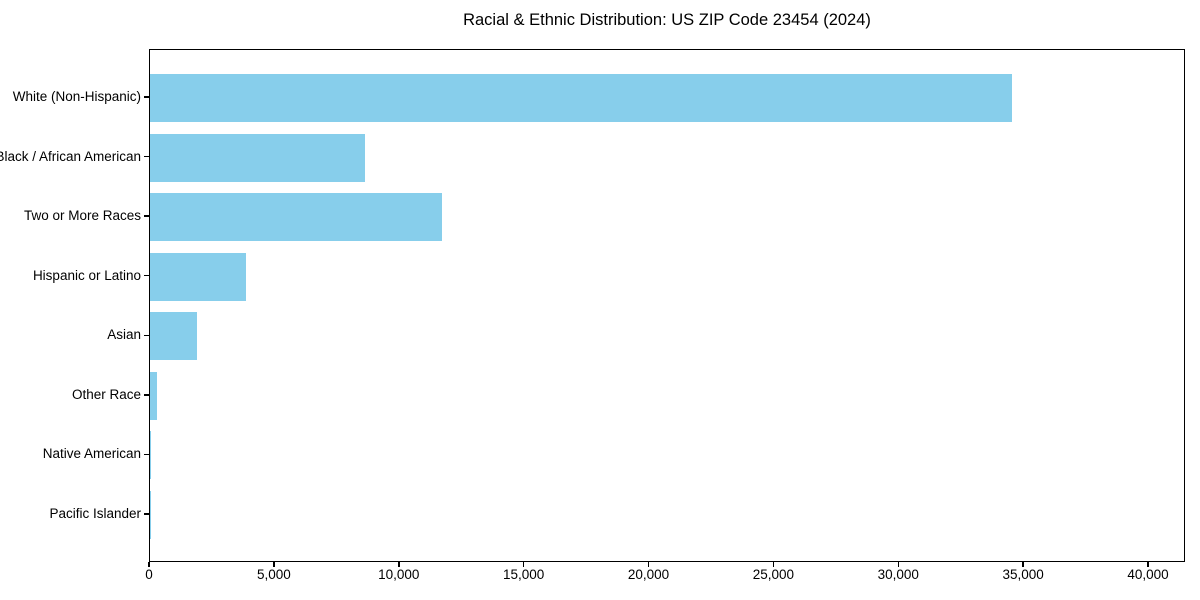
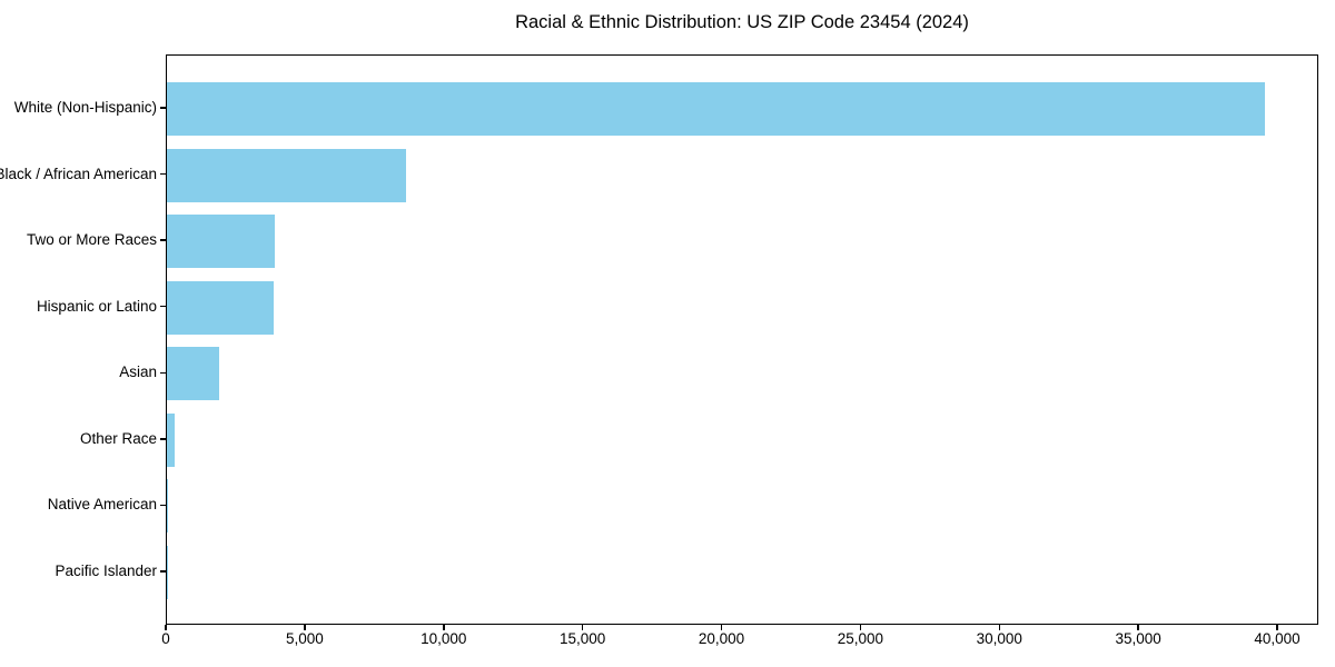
White (Non-Hispanic): 34500 -> 39500
Two or More Races: 11700 -> 3900
